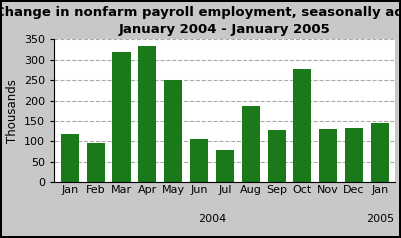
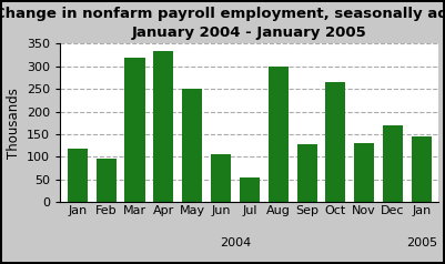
Jul: 80 -> 55
Aug: 188 -> 300
Oct: 278 -> 265
Dec: 133 -> 170
